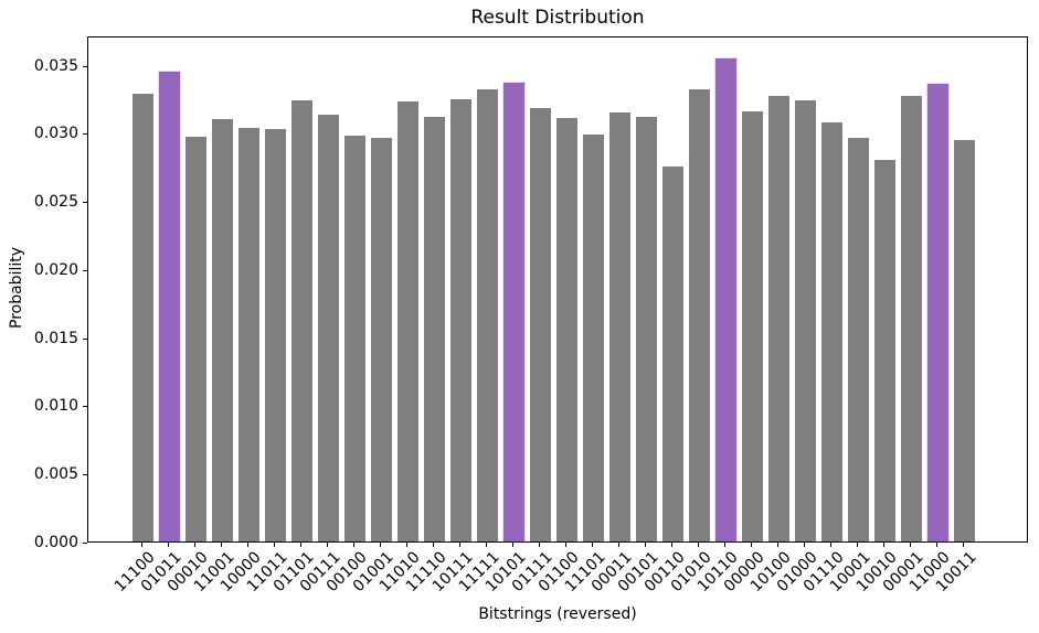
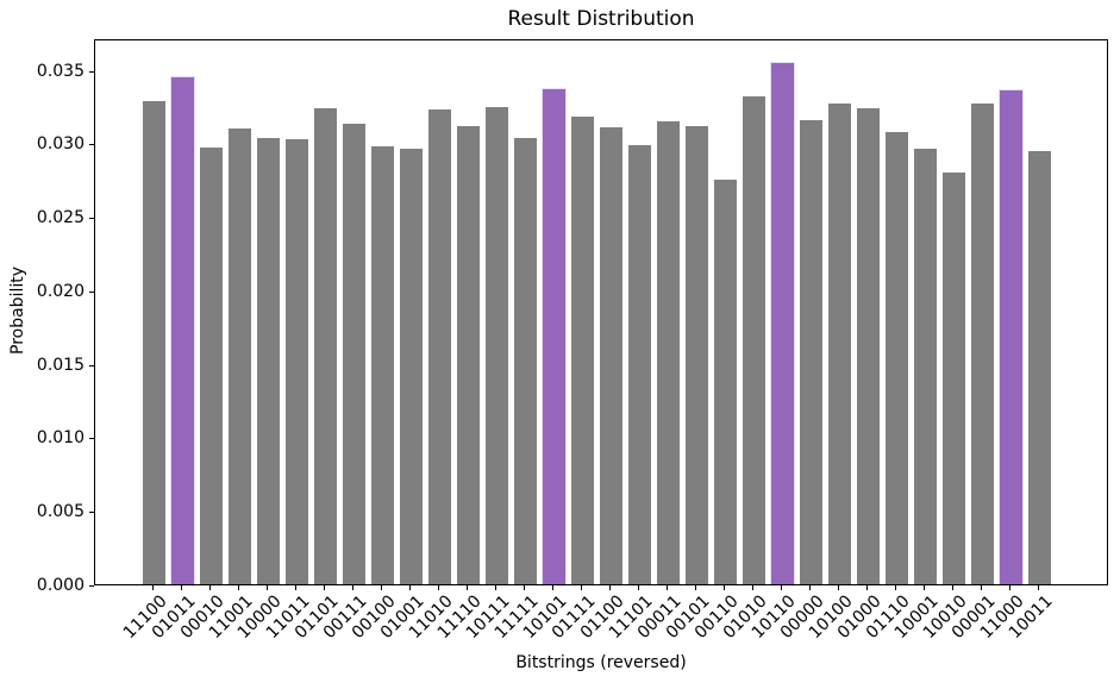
11111: 0.0332 -> 0.0304
